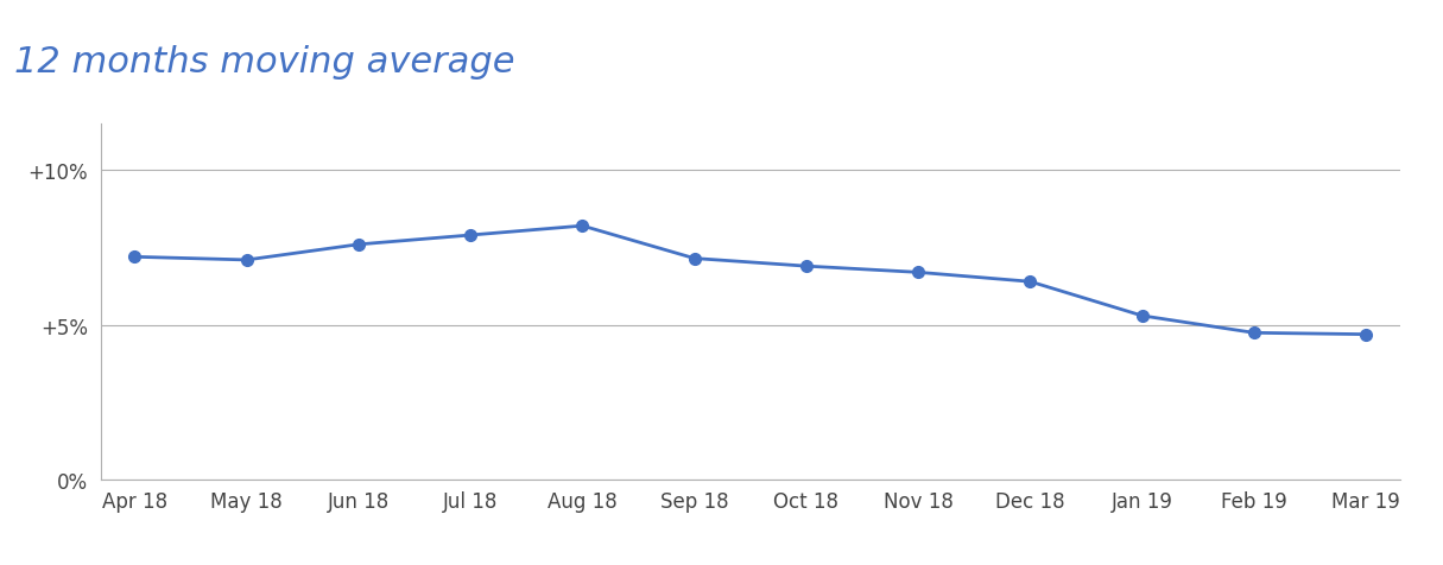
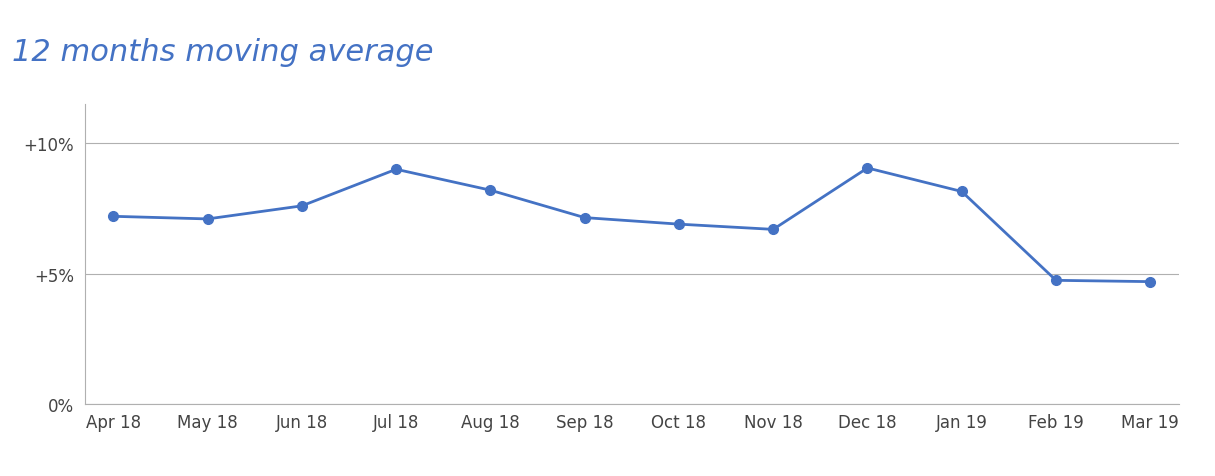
Jul 18: 7.90% -> 9.00%
Dec 18: 6.40% -> 9.05%
Jan 19: 5.30% -> 8.15%
